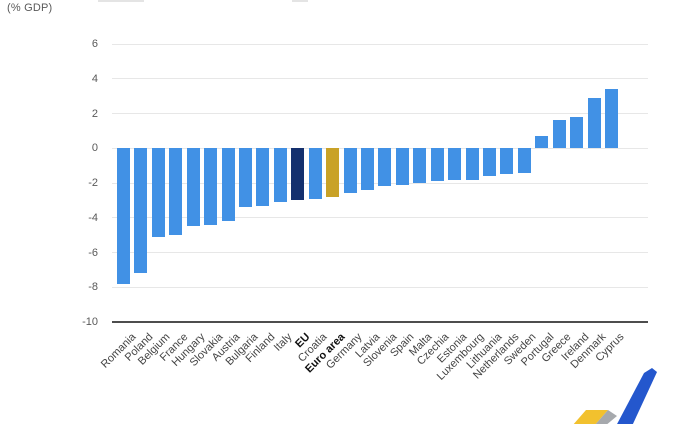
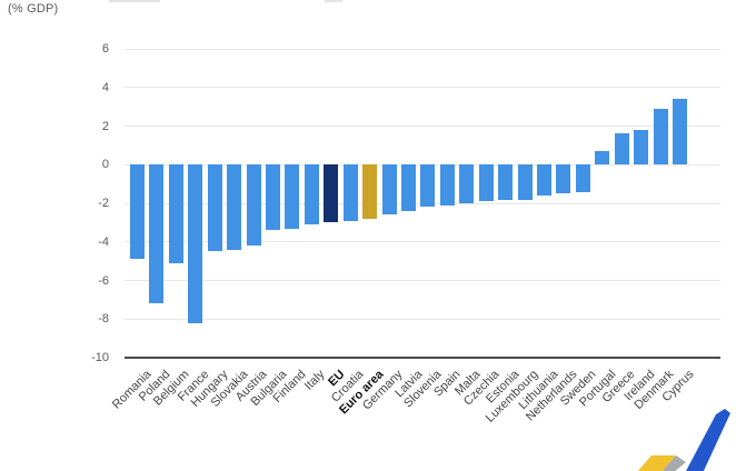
Romania: -7.8 -> -4.9
France: -5.0 -> -8.2
